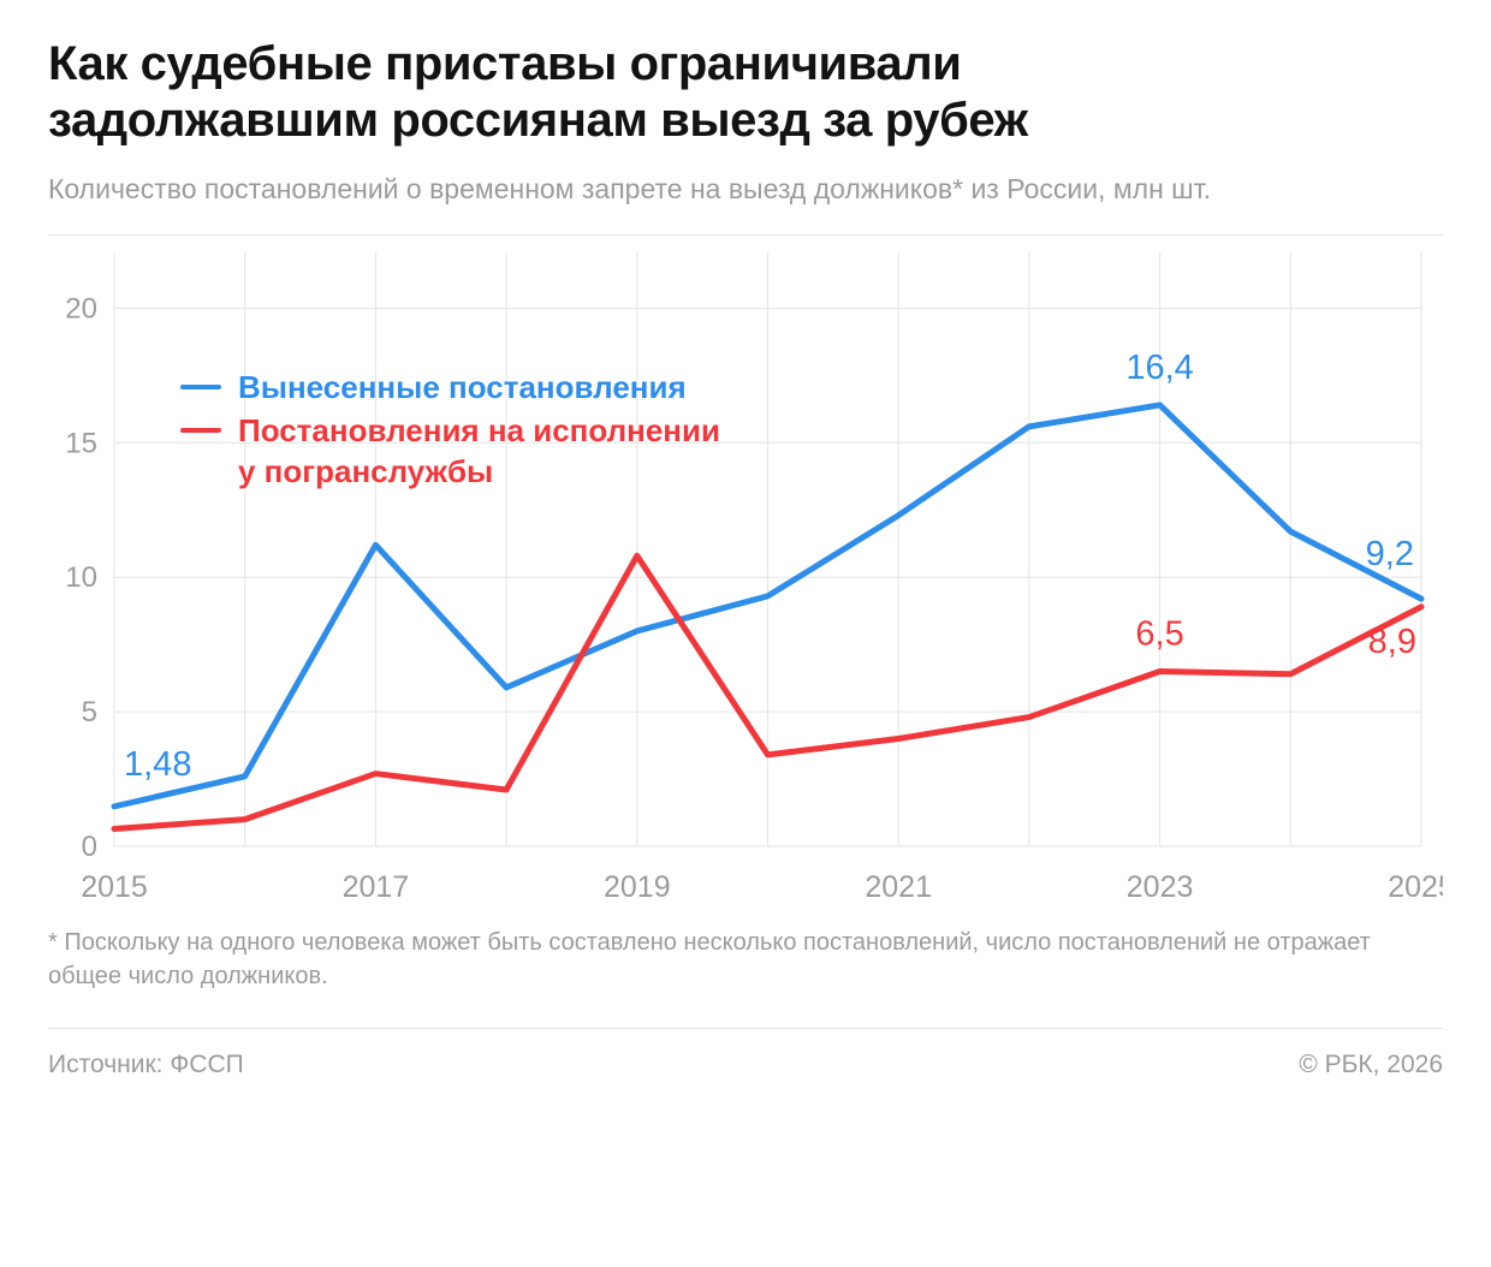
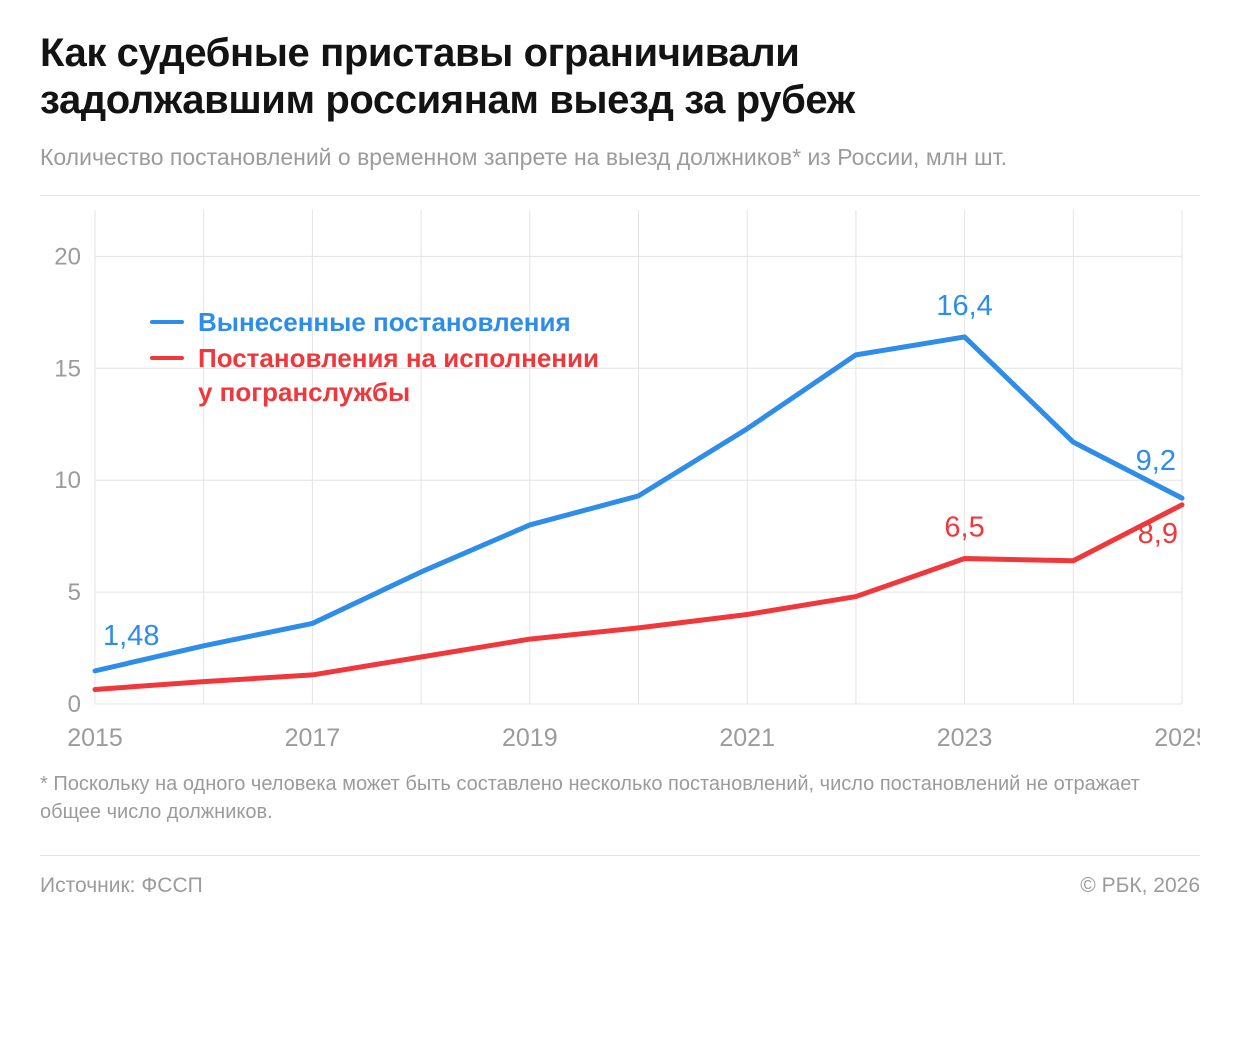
Вынесенные постановления/2017: 11.2 -> 3.6
Постановления на исполнении у погранслужбы/2017: 2.7 -> 1.3
Постановления на исполнении у погранслужбы/2019: 10.8 -> 2.9
